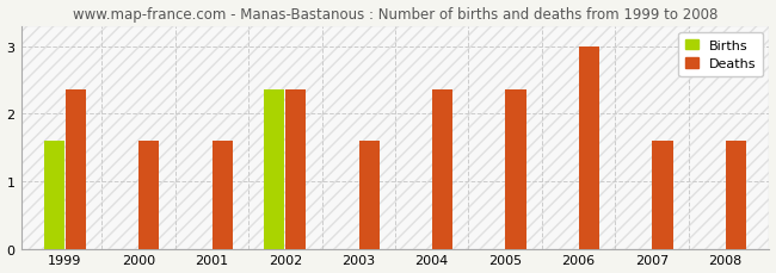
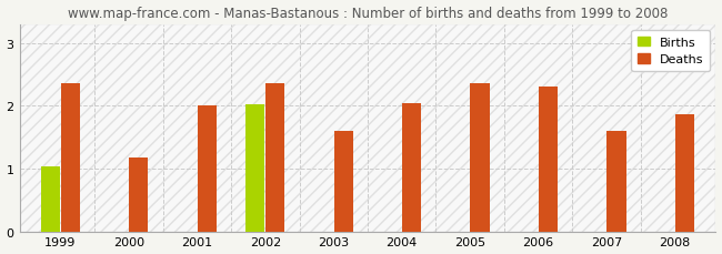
Births/1999: 1.60 -> 1.04
Deaths/2000: 1.60 -> 1.18
Deaths/2001: 1.60 -> 2.00
Births/2002: 2.35 -> 2.02
Deaths/2004: 2.35 -> 2.04
Deaths/2006: 3.00 -> 2.30
Deaths/2008: 1.60 -> 1.86
